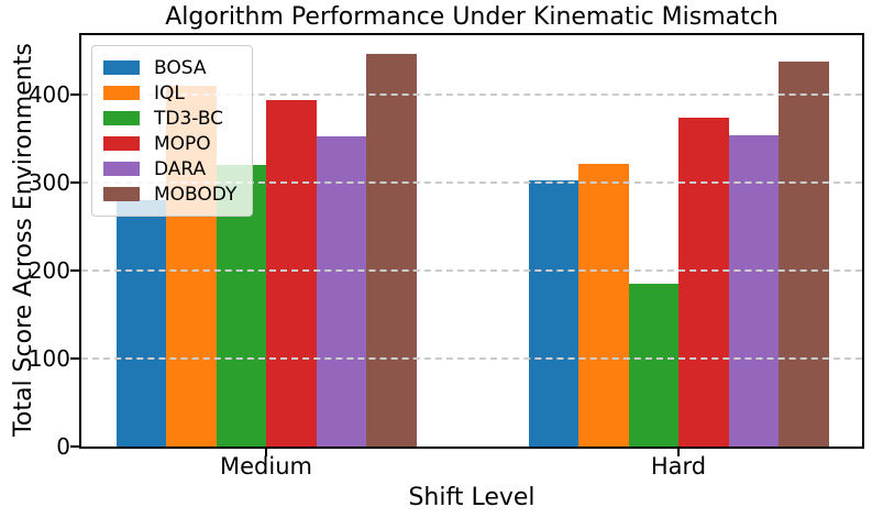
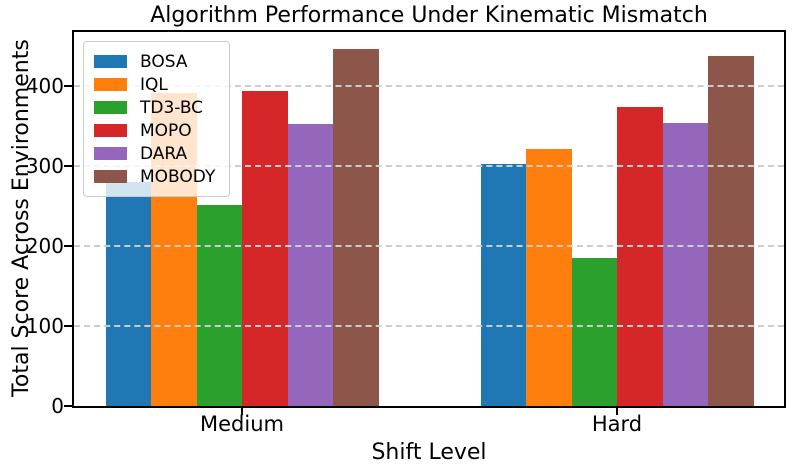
IQL/Medium: 410 -> 390
TD3-BC/Medium: 320 -> 250
